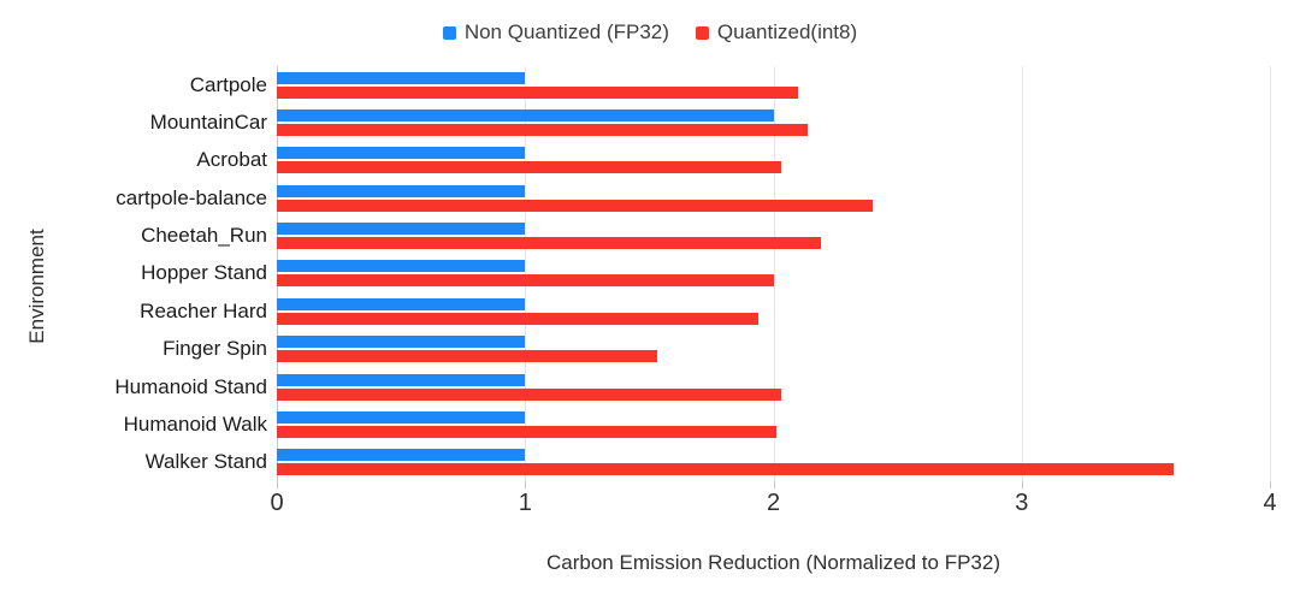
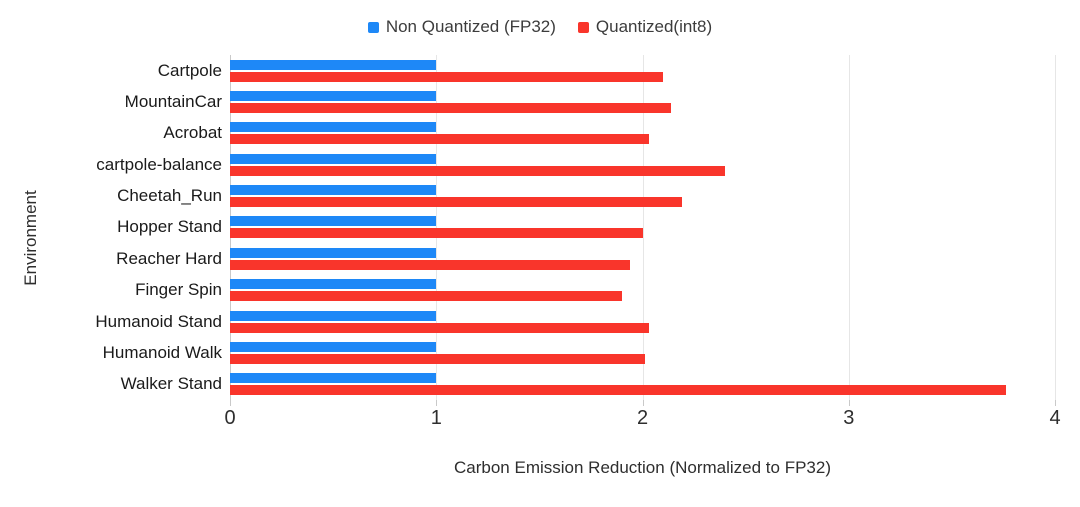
Non Quantized (FP32)/MountainCar: 2 -> 1
Quantized(int8)/Finger Spin: 1.53 -> 1.90
Quantized(int8)/Walker Stand: 3.61 -> 3.76
